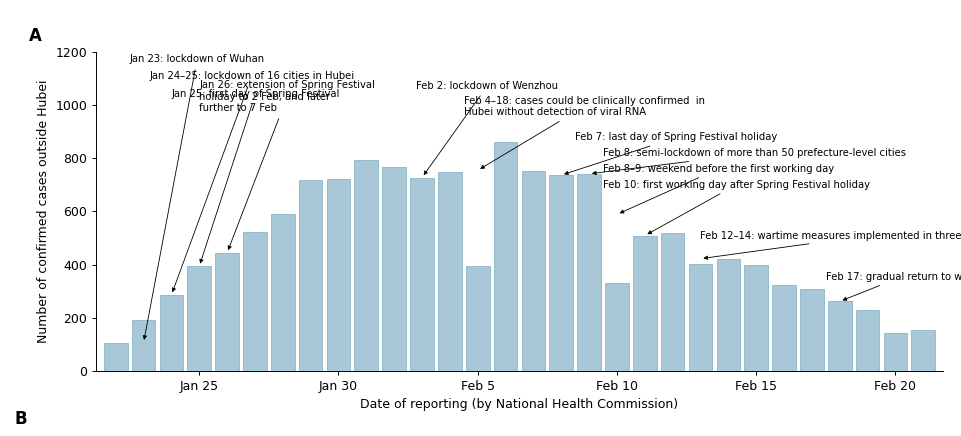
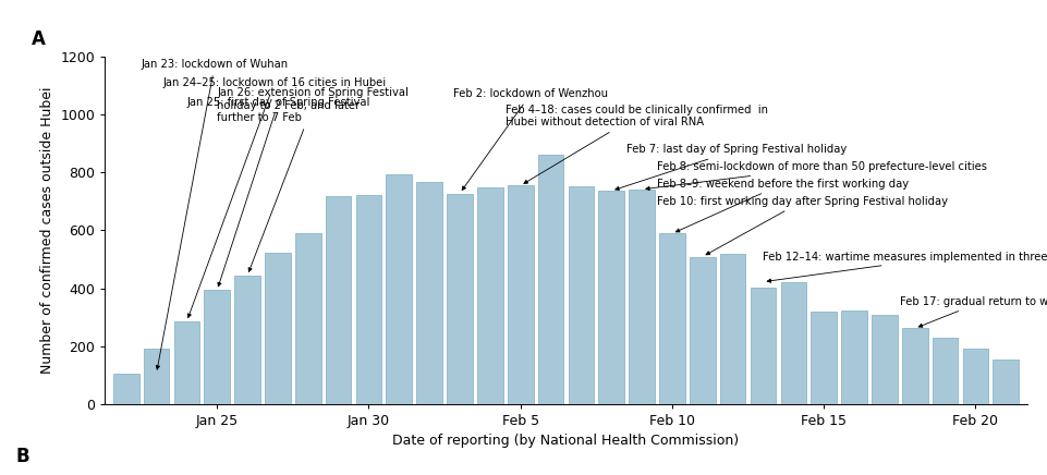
Feb 5: 395 -> 755
Feb 10: 330 -> 589
Feb 15: 400 -> 318
Feb 20: 140 -> 190
